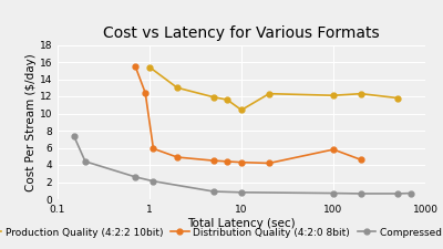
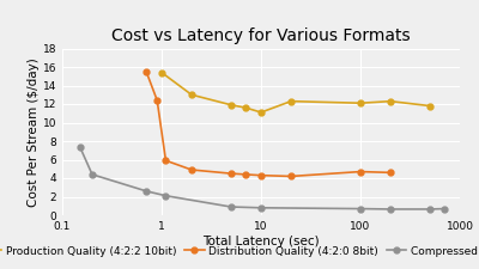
Production Quality (4:2:2 10bit)/10: 10.4 -> 11.1
Distribution Quality (4:2:0 8bit)/100: 5.8 -> 4.7
